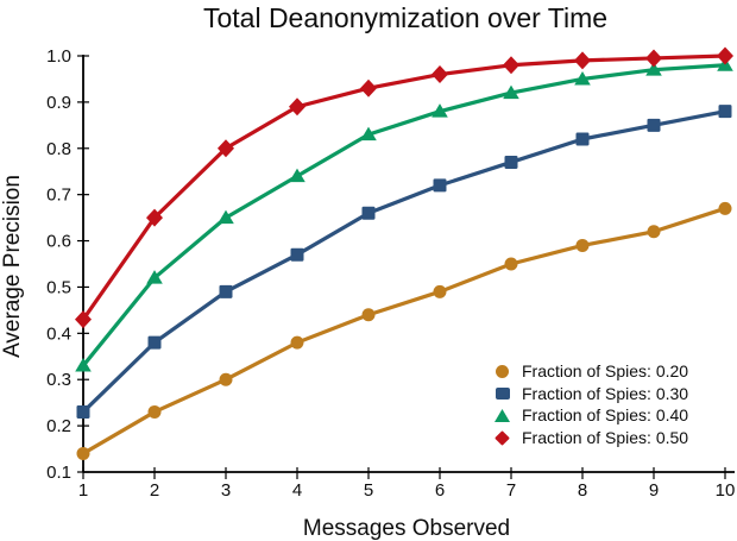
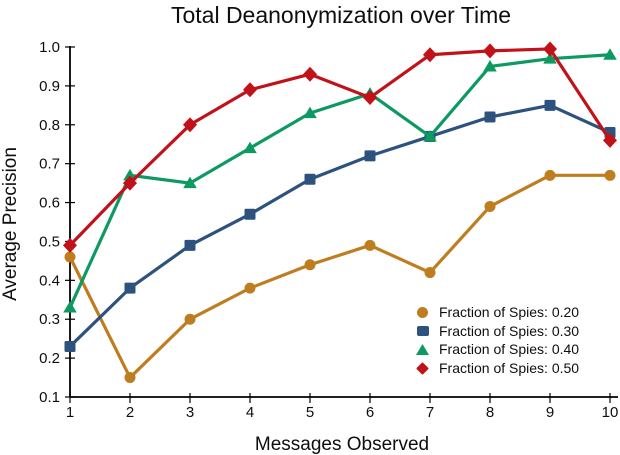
Fraction of Spies: 0.20/1: 0.14 -> 0.46
Fraction of Spies: 0.50/1: 0.43 -> 0.49
Fraction of Spies: 0.20/2: 0.23 -> 0.15
Fraction of Spies: 0.40/2: 0.52 -> 0.67
Fraction of Spies: 0.50/6: 0.96 -> 0.87
Fraction of Spies: 0.20/7: 0.55 -> 0.42
Fraction of Spies: 0.40/7: 0.92 -> 0.77
Fraction of Spies: 0.20/9: 0.62 -> 0.67
Fraction of Spies: 0.30/10: 0.88 -> 0.78
Fraction of Spies: 0.50/10: 1.00 -> 0.76
